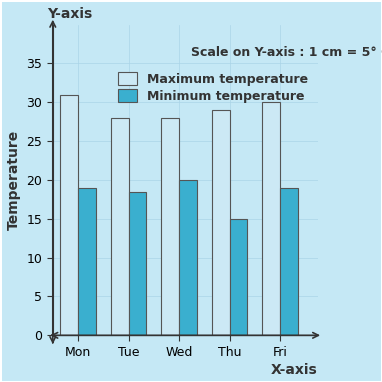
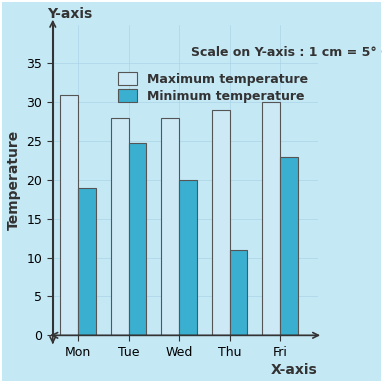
Minimum temperature/Tue: 18.5 -> 24.8
Minimum temperature/Thu: 15.0 -> 11.0
Minimum temperature/Fri: 19.0 -> 23.0
